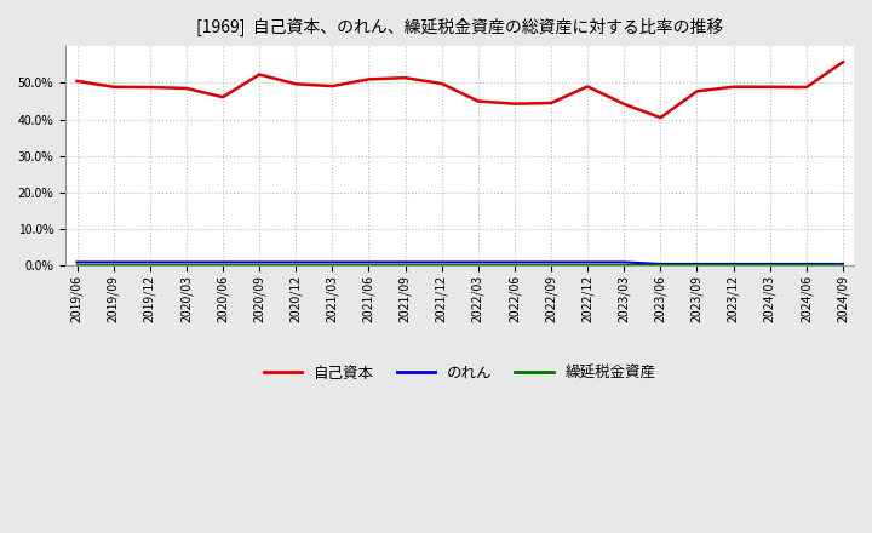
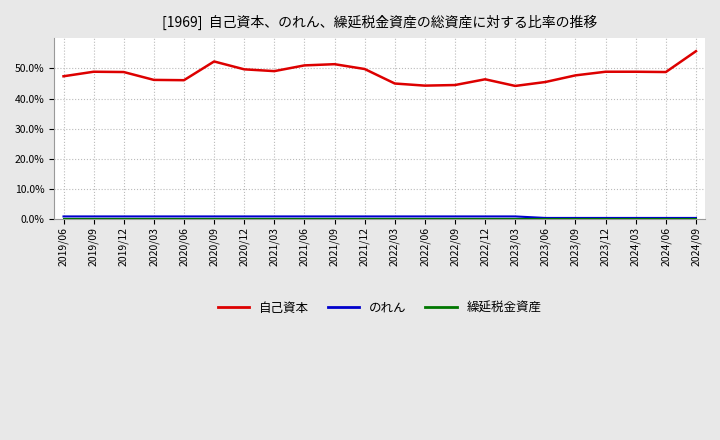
自己資本/2019/06: 50.5% -> 47.4%
自己資本/2020/03: 48.5% -> 46.2%
自己資本/2022/12: 49.0% -> 46.4%
自己資本/2023/06: 40.5% -> 45.5%
